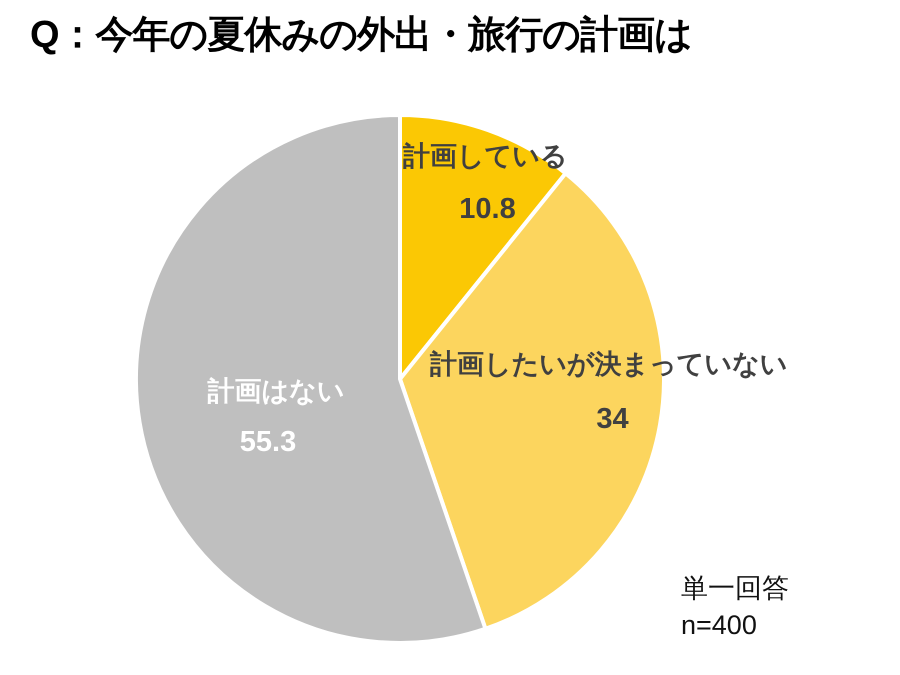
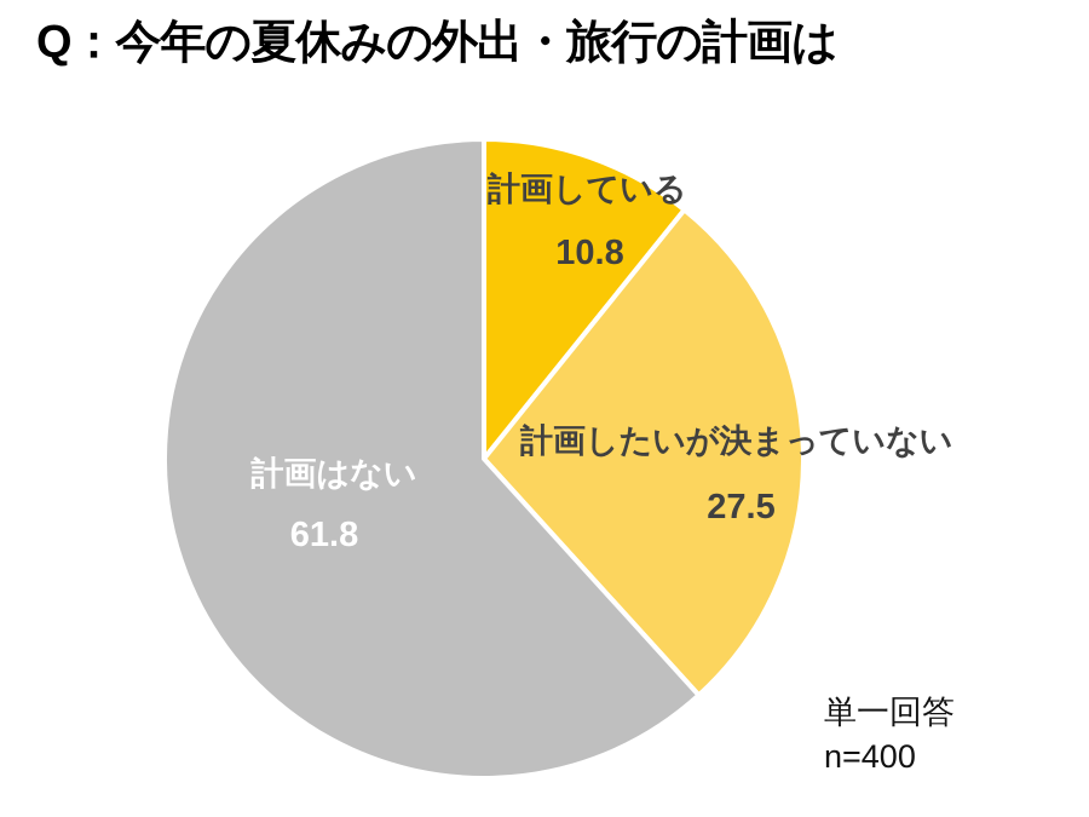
計画したいが決まっていない: 34 -> 27.5
計画はない: 55.3 -> 61.8
